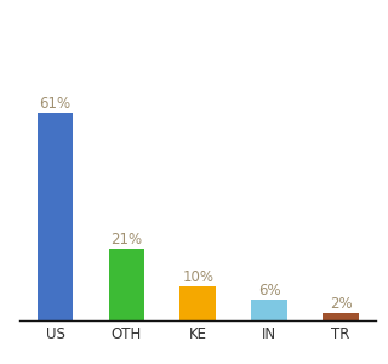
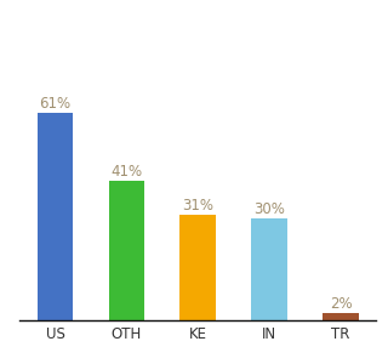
OTH: 21% -> 41%
KE: 10% -> 31%
IN: 6% -> 30%
